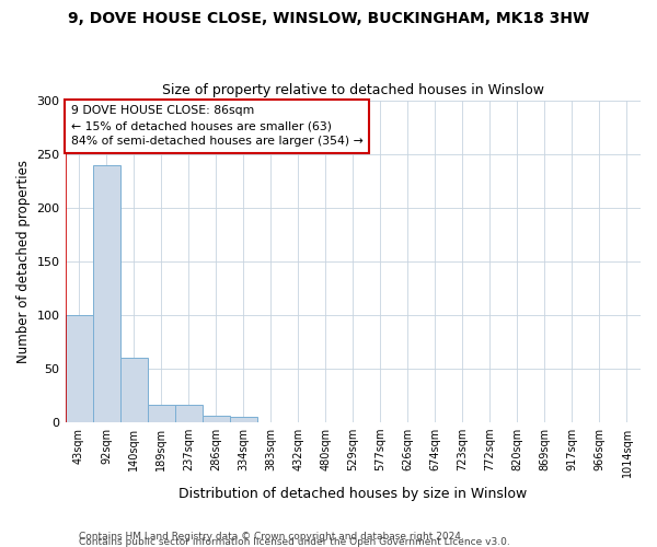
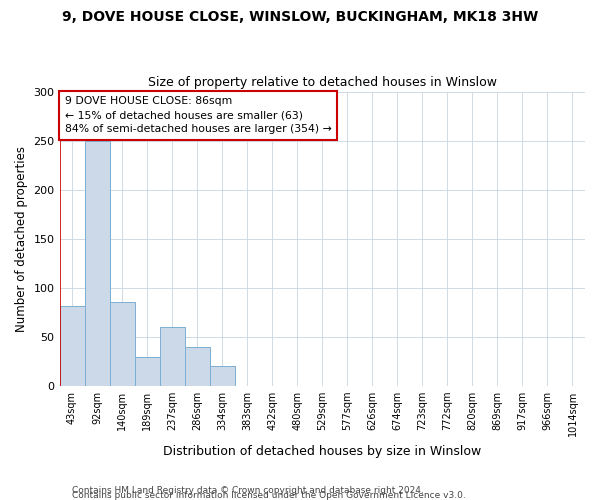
43sqm: 100 -> 82
92sqm: 240 -> 250
140sqm: 60 -> 86
189sqm: 16 -> 30
237sqm: 16 -> 60
286sqm: 6 -> 40
334sqm: 5 -> 20
